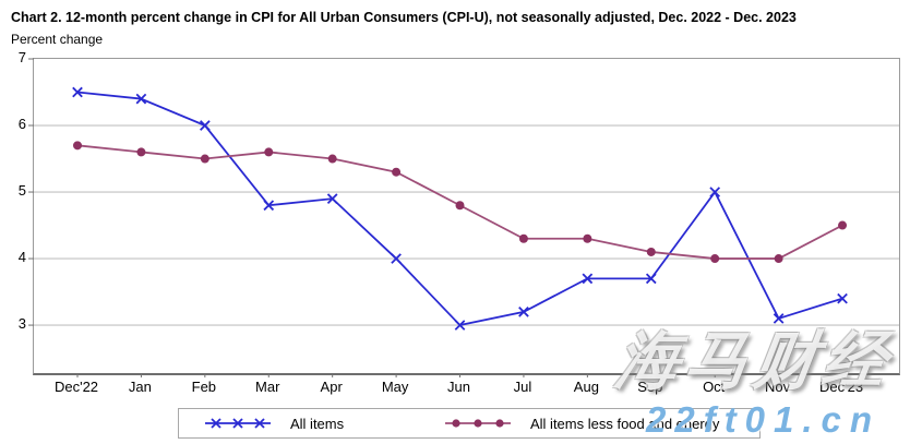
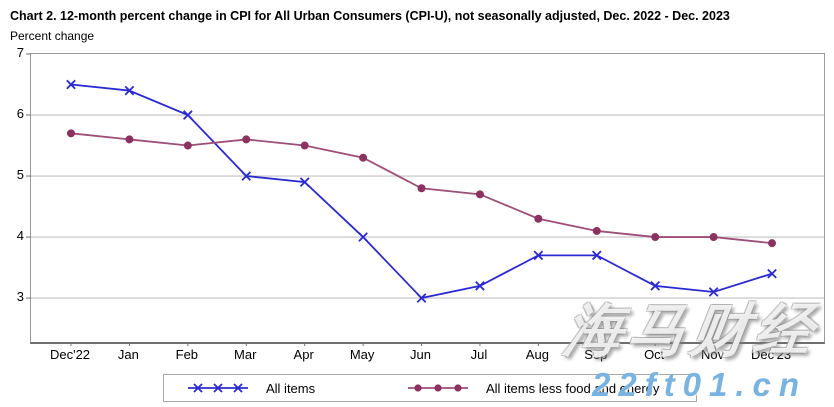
All items/Mar: 4.8 -> 5.0
All items less food and energy/Jul: 4.3 -> 4.7
All items/Oct: 5.0 -> 3.2
All items less food and energy/Dec'23: 4.5 -> 3.9
